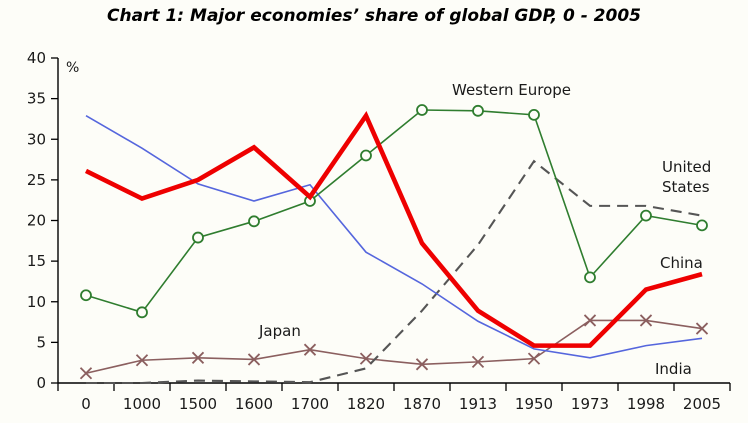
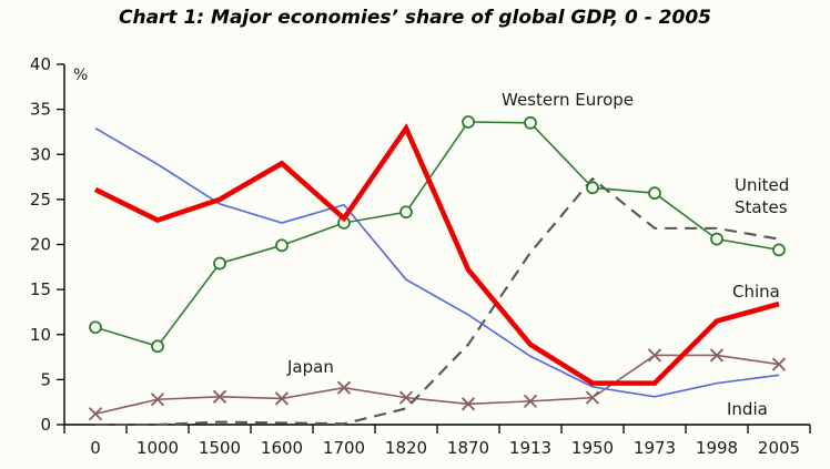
Western Europe/1820: 28 -> 24
United States/1913: 17 -> 19
Western Europe/1950: 33 -> 26
Western Europe/1973: 13 -> 26
